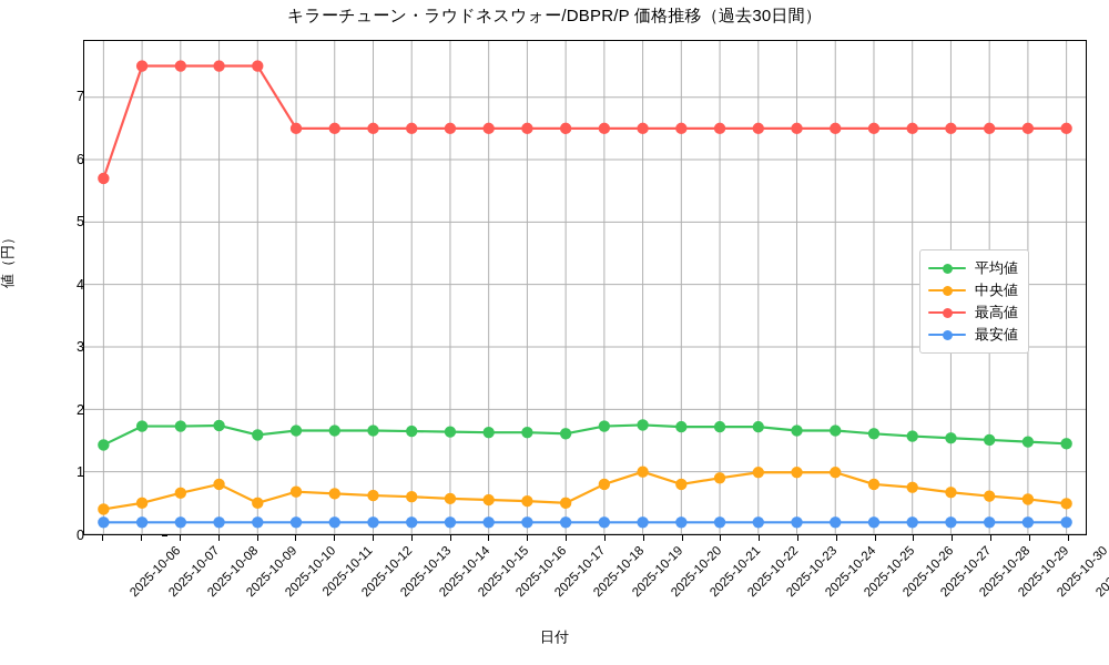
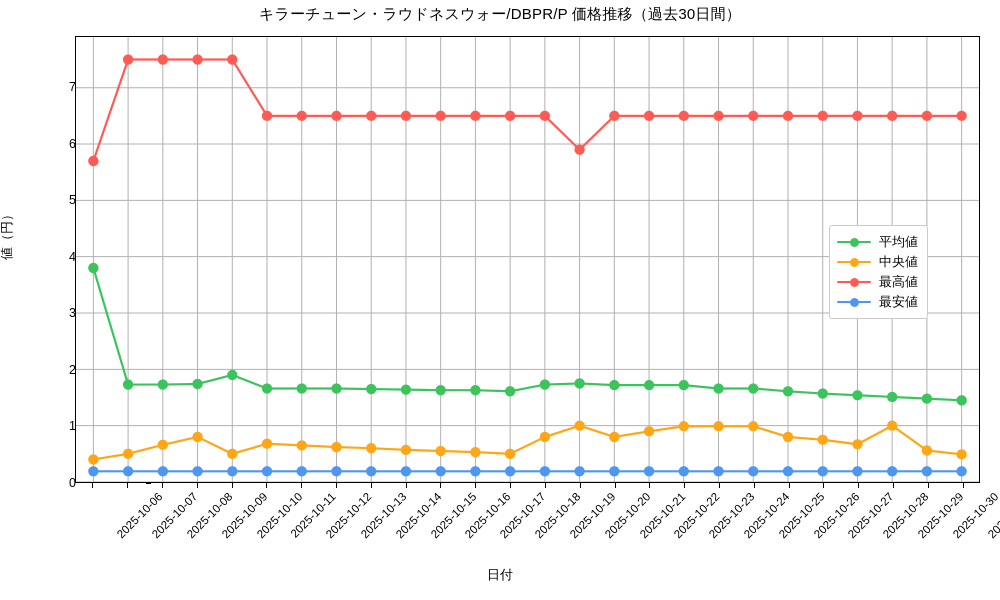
平均値/2025-10-06: 140 -> 380
平均値/2025-10-10: 160 -> 190
最高値/2025-10-20: 650 -> 590
中央値/2025-10-29: 60 -> 100
